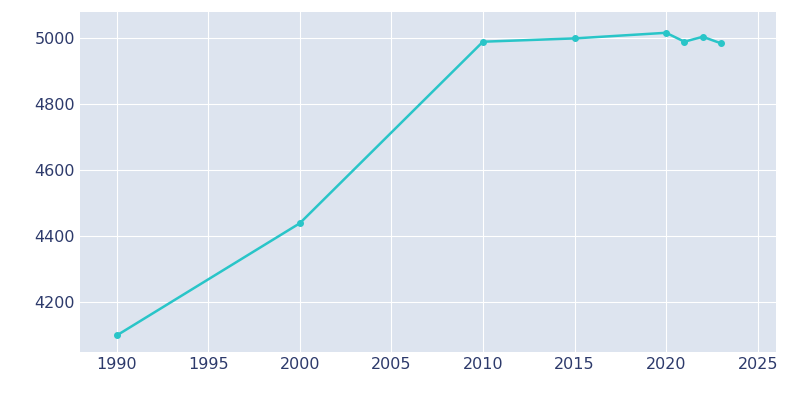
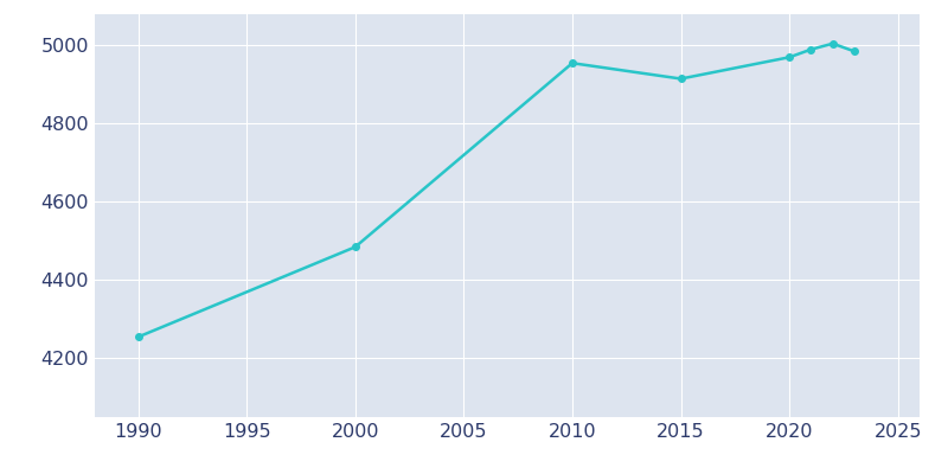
1990: 4100 -> 4255
2000: 4440 -> 4485
2010: 4990 -> 4955
2015: 5000 -> 4915
2020: 5017 -> 4970
